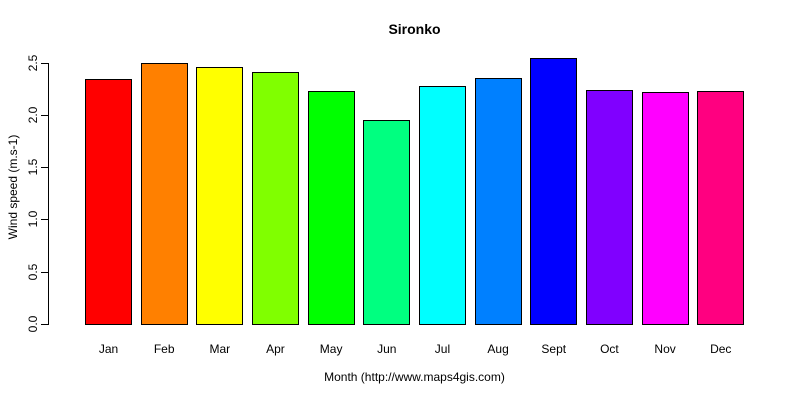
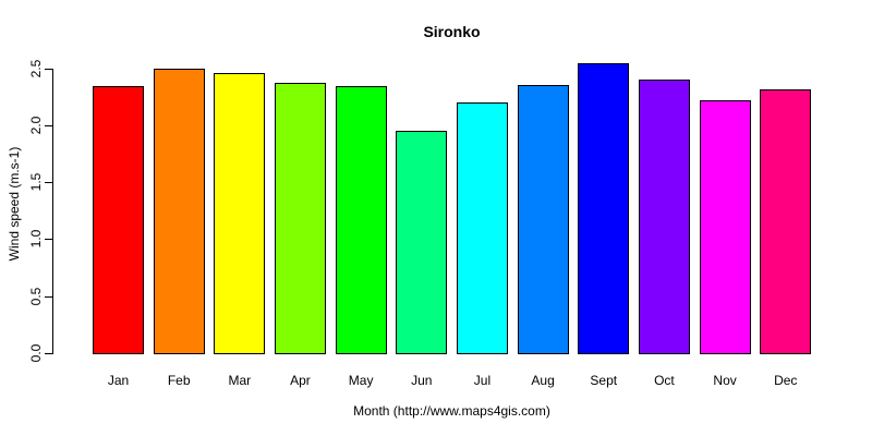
Apr: 2.41 -> 2.37
May: 2.23 -> 2.34
Jul: 2.28 -> 2.20
Oct: 2.24 -> 2.40
Dec: 2.23 -> 2.31
